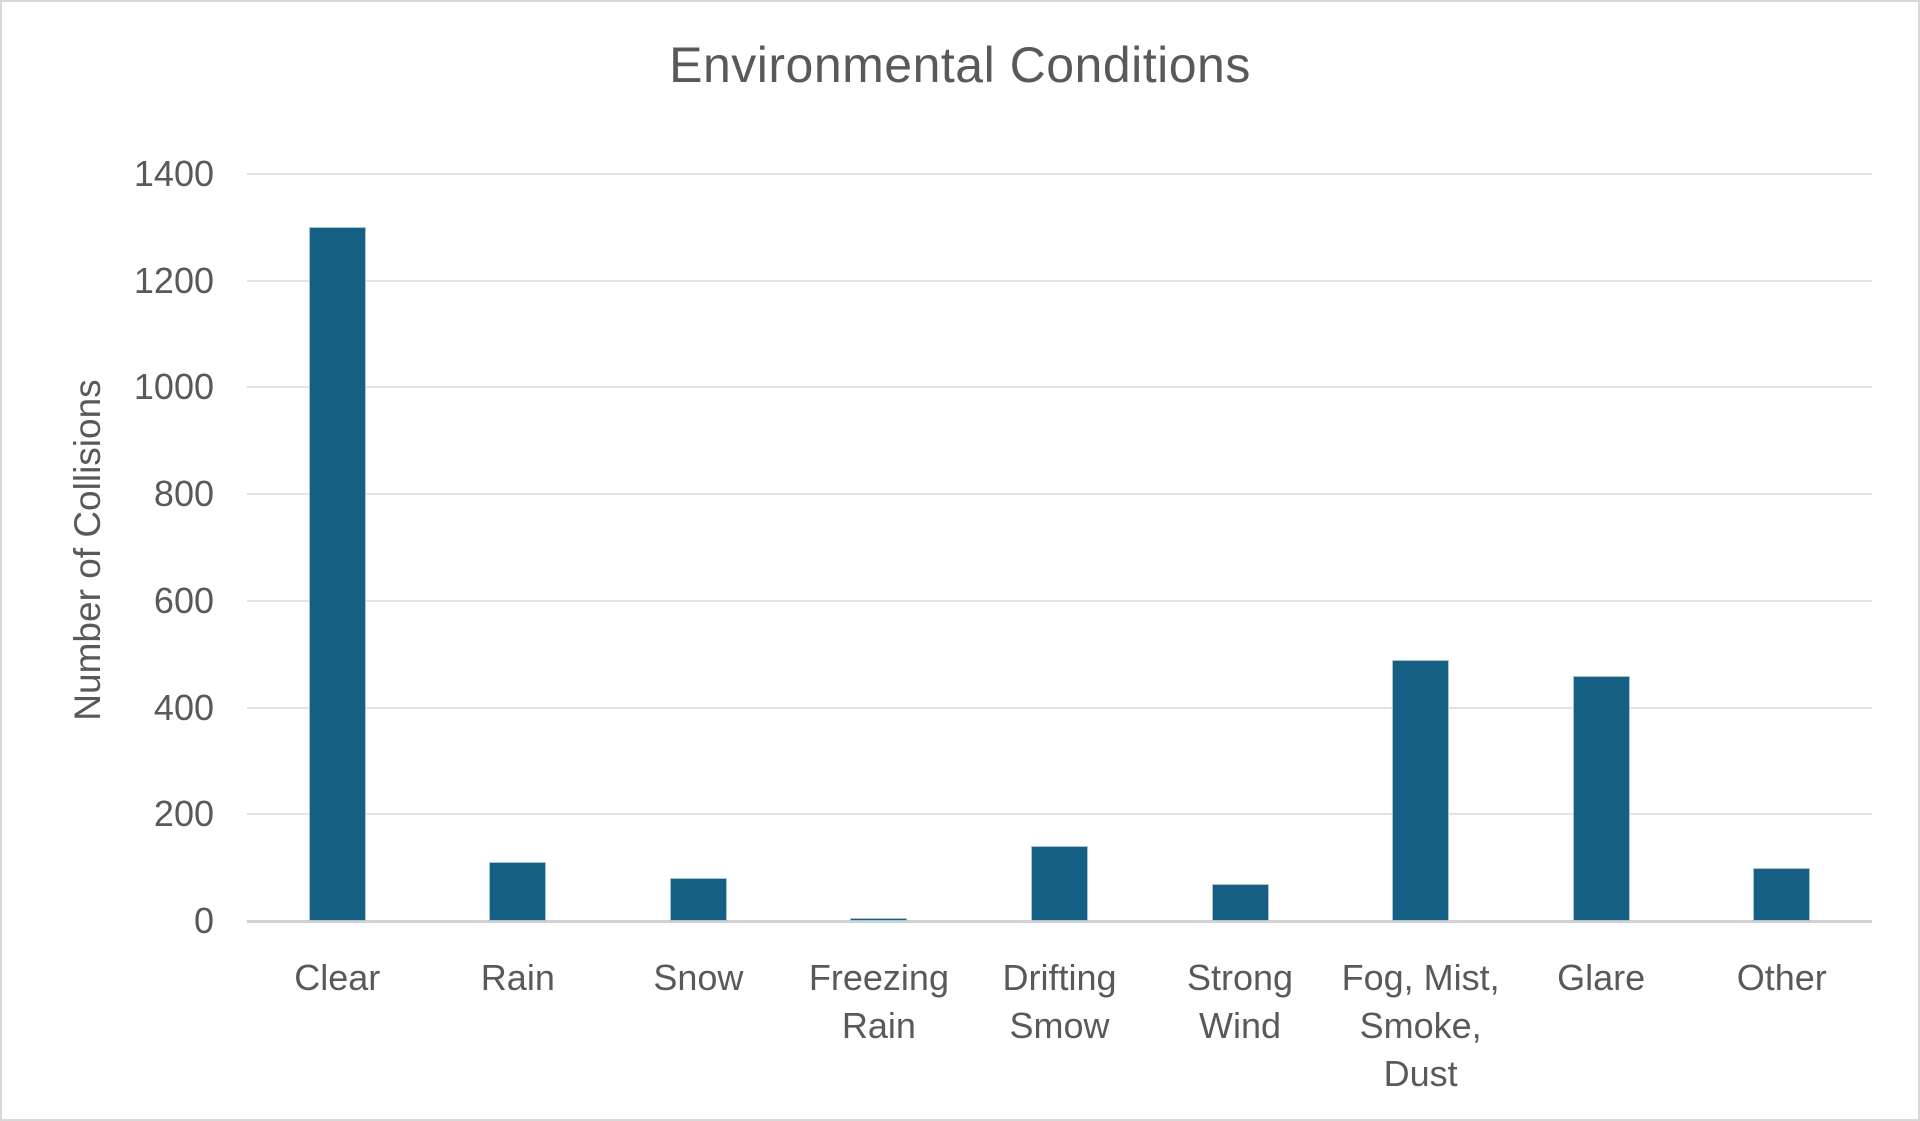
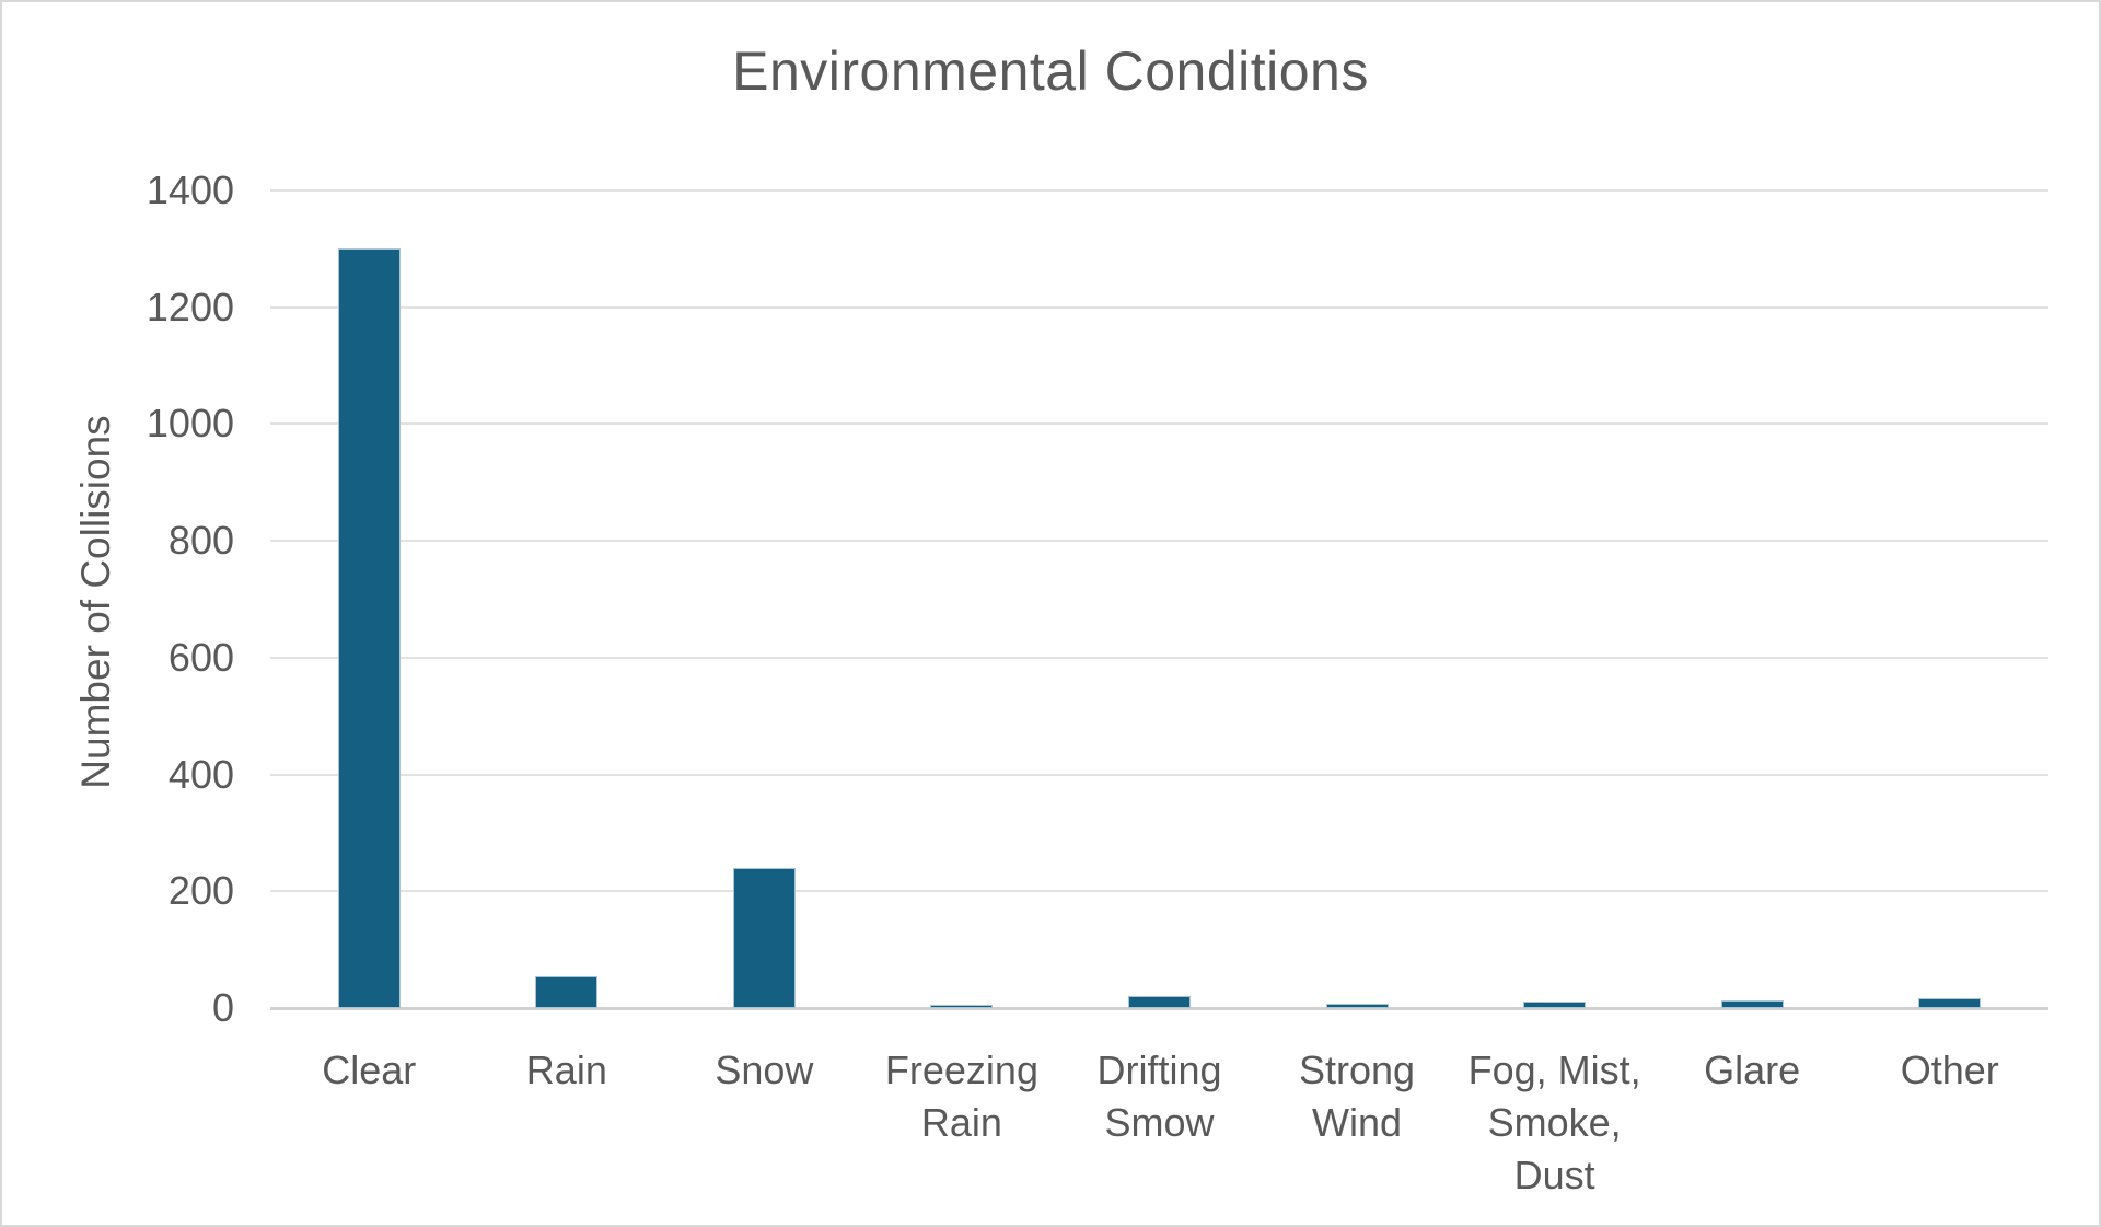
Rain: 110 -> 50
Snow: 80 -> 240
Drifting Smow: 140 -> 20
Strong Wind: 70 -> 10
Fog, Mist, Smoke, Dust: 490 -> 10
Glare: 460 -> 10
Other: 100 -> 20
